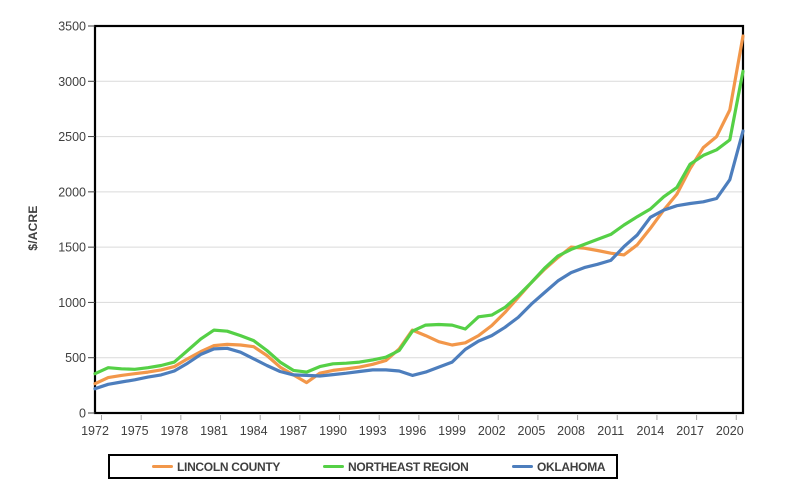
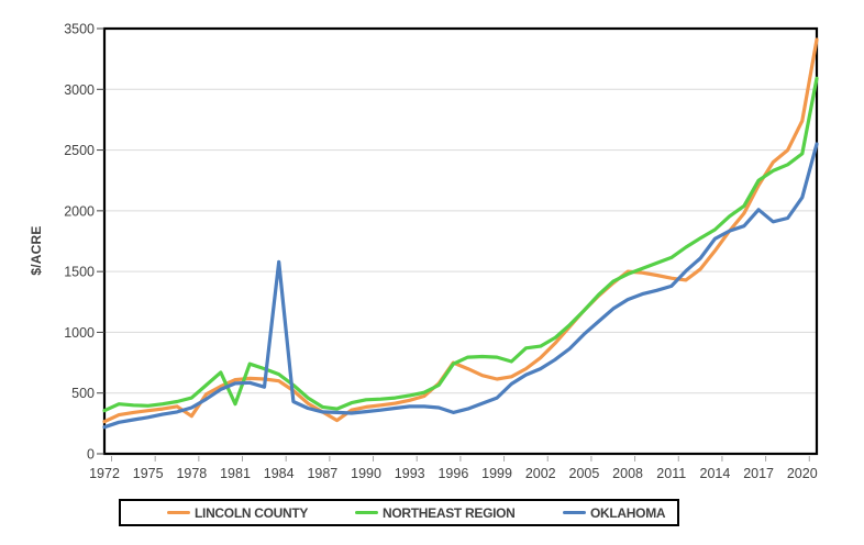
LINCOLN COUNTY/1978: 420 -> 310
NORTHEAST REGION/1981: 750 -> 410
OKLAHOMA/1984: 490 -> 1580
OKLAHOMA/2017: 1900 -> 2010
